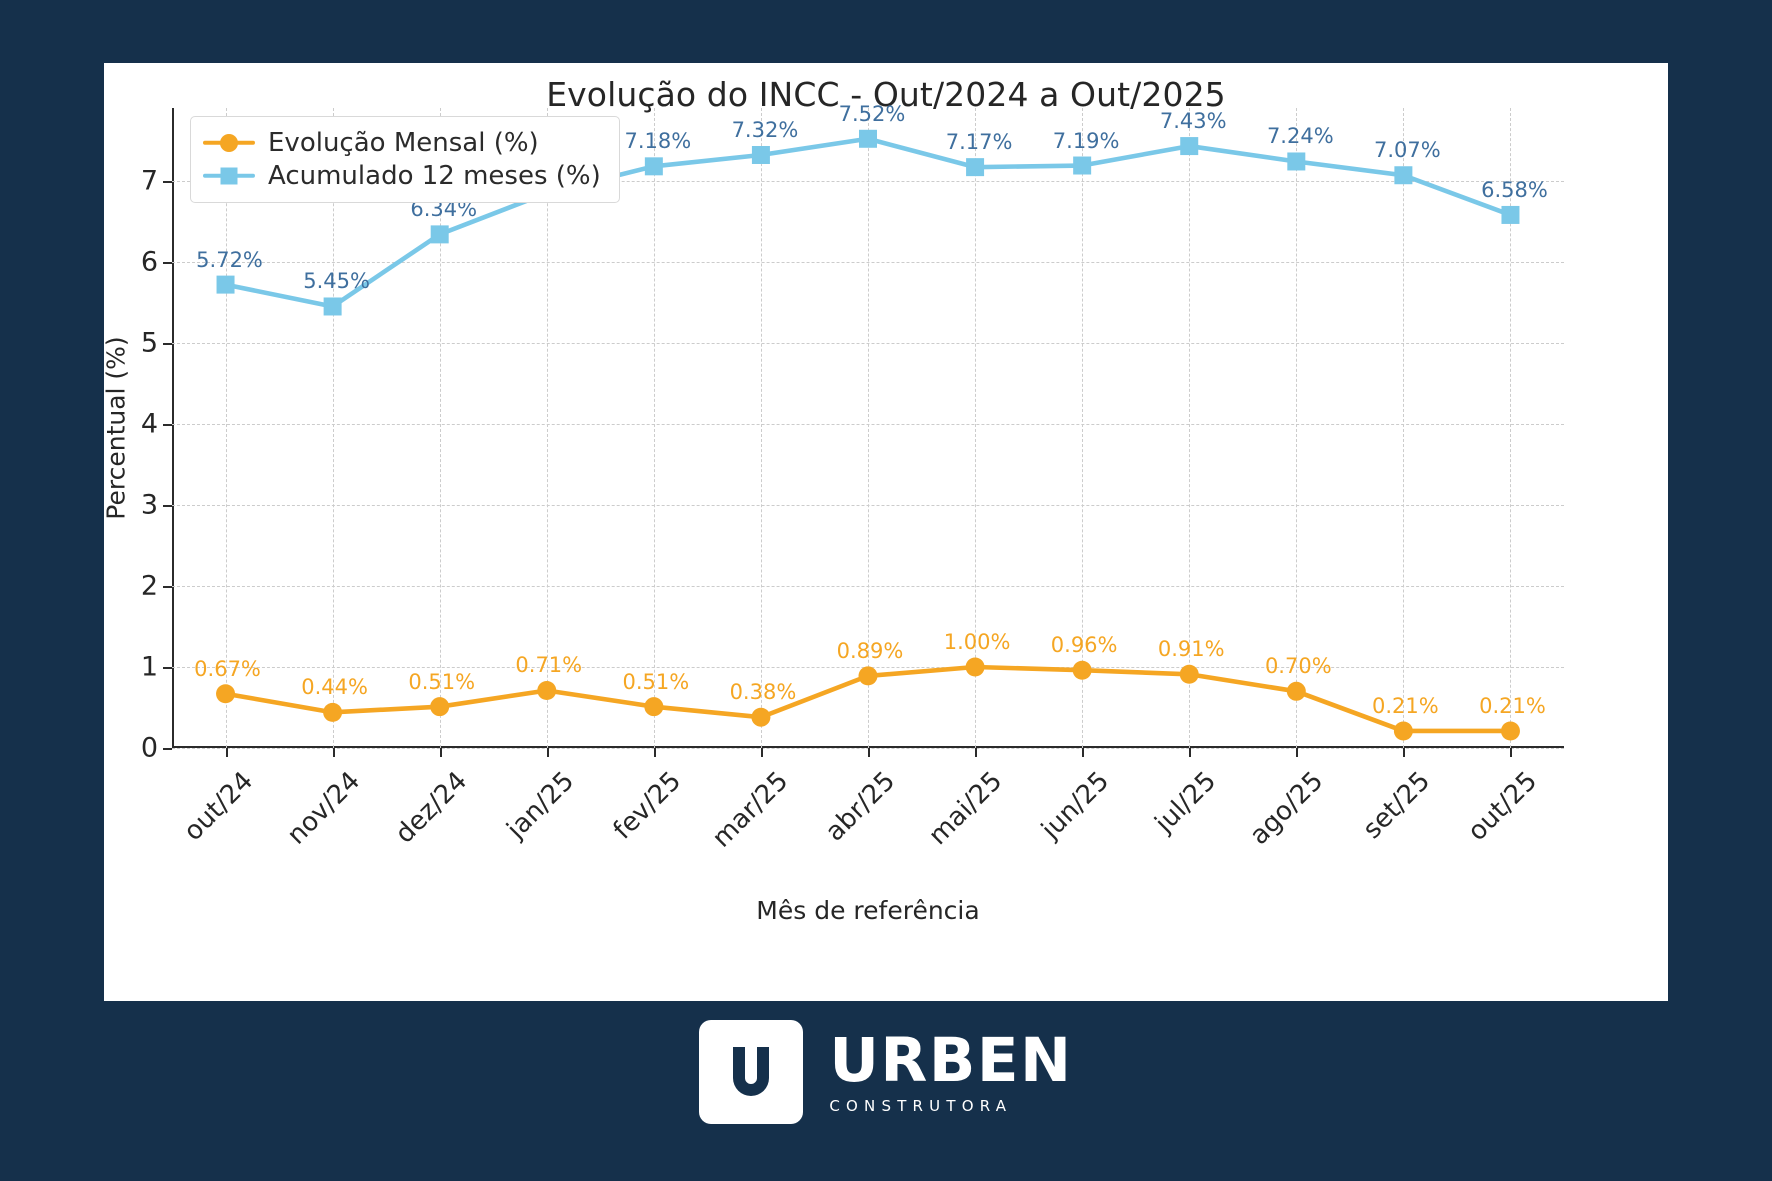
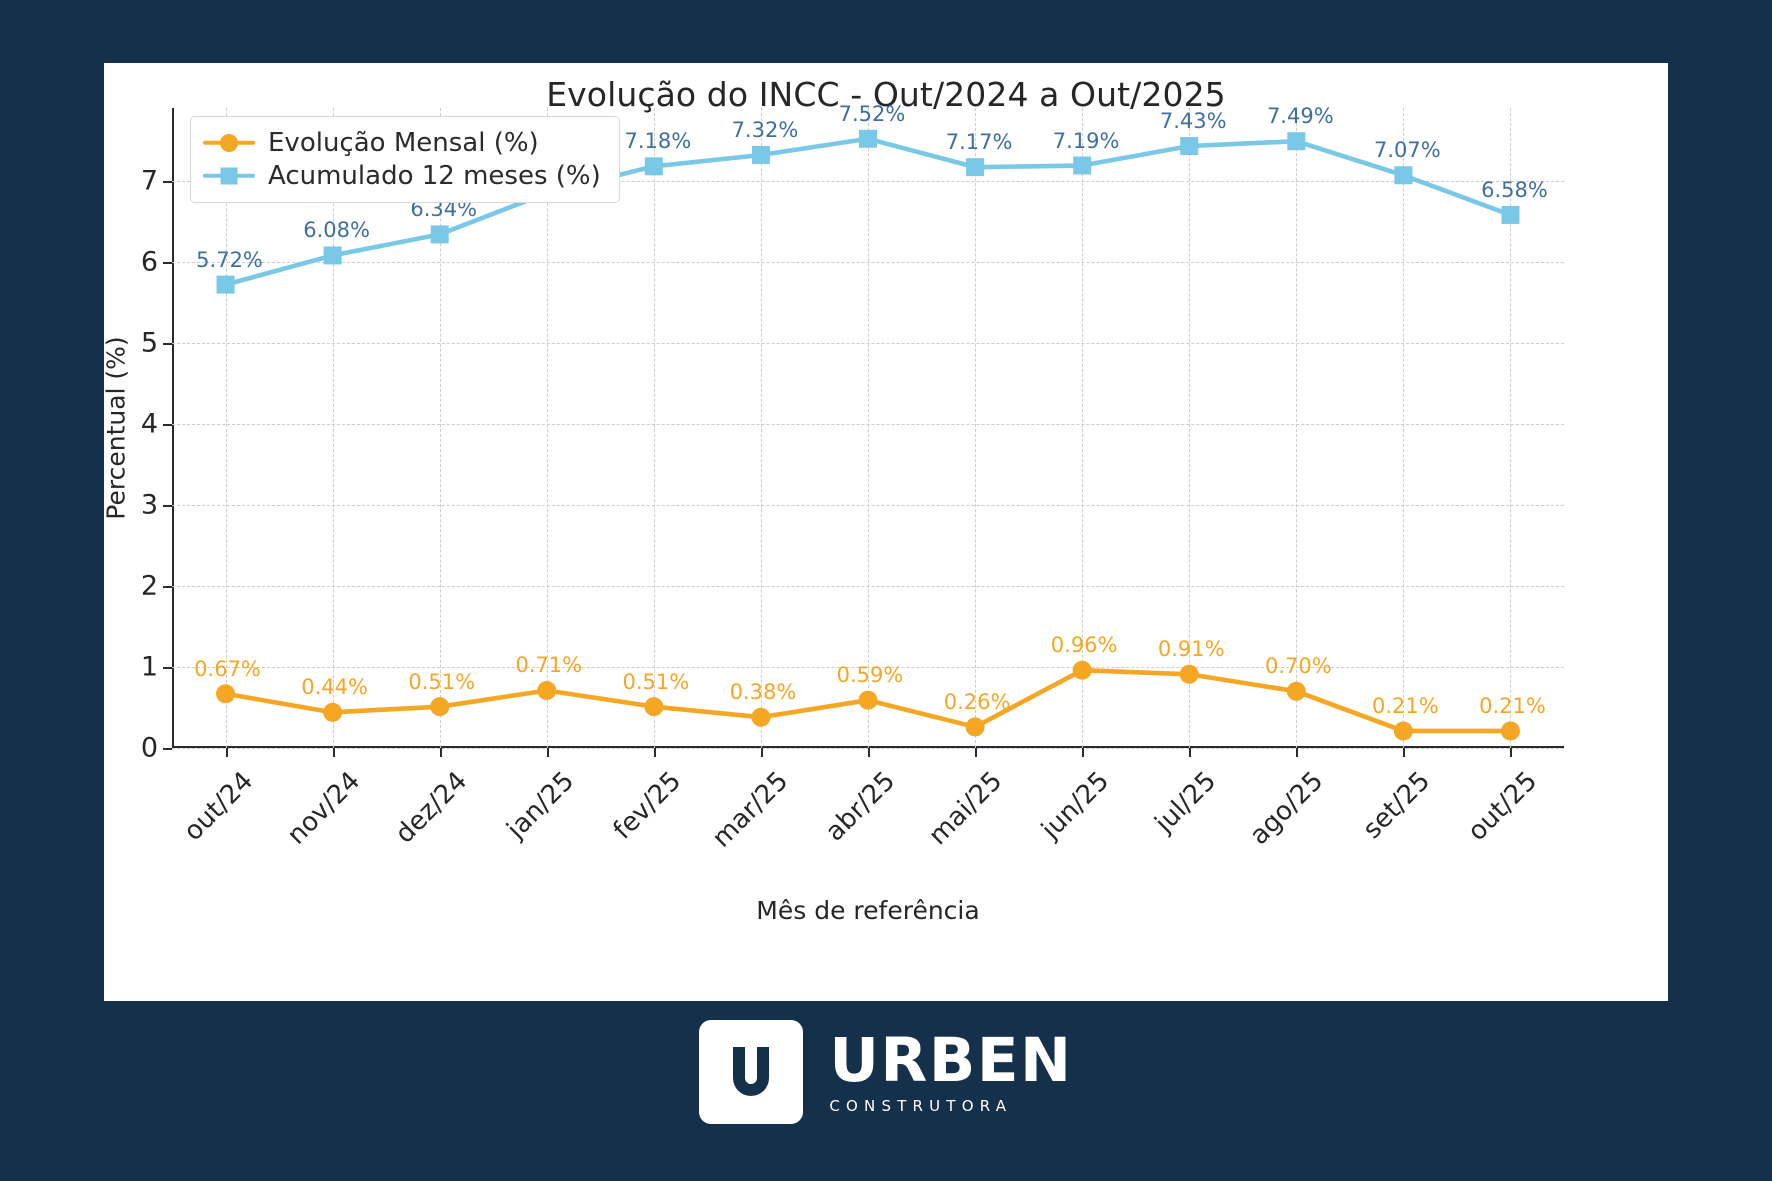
Acumulado 12 meses (%)/nov/24: 5.45% -> 6.08%
Evolução Mensal (%)/abr/25: 0.89% -> 0.59%
Evolução Mensal (%)/mai/25: 1.00% -> 0.26%
Acumulado 12 meses (%)/ago/25: 7.24% -> 7.49%
